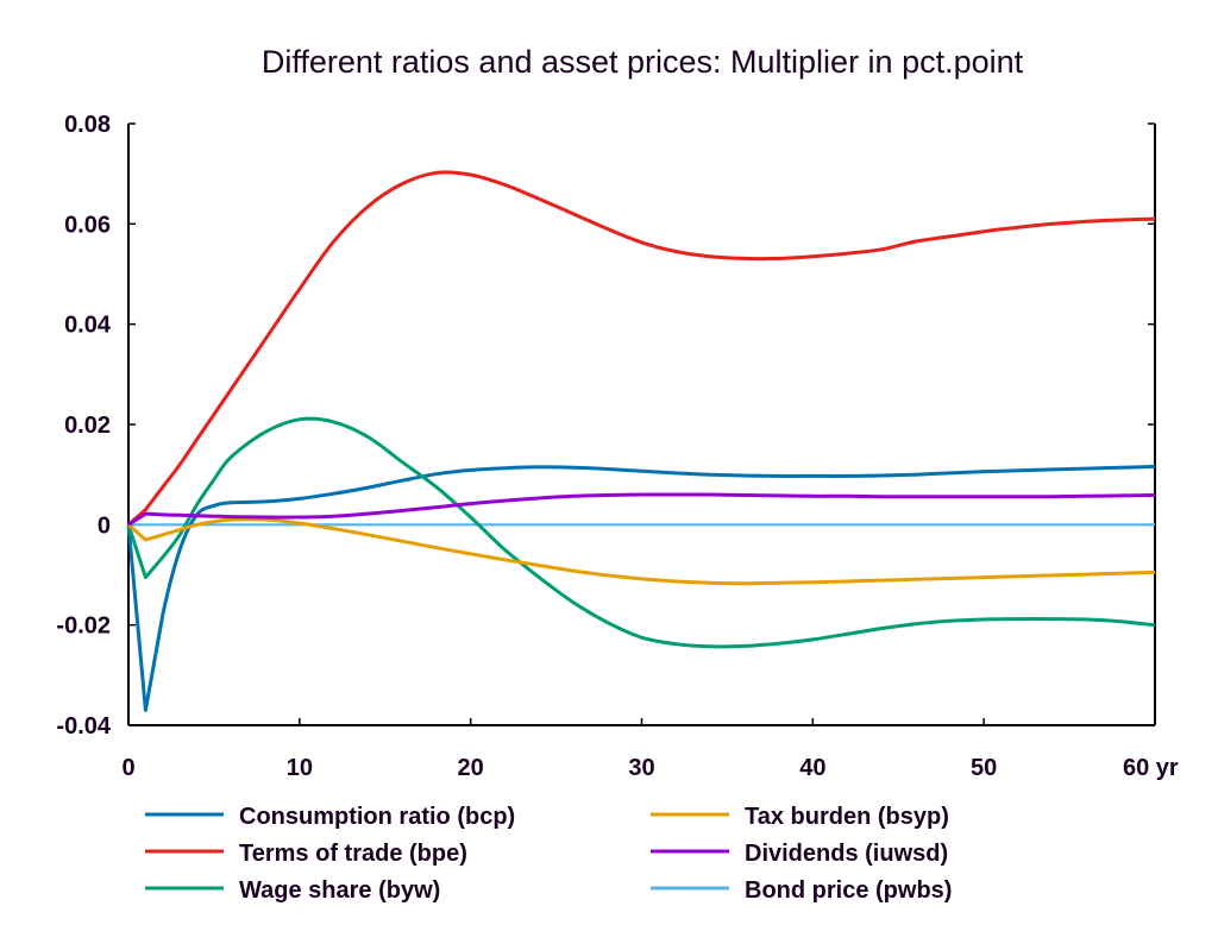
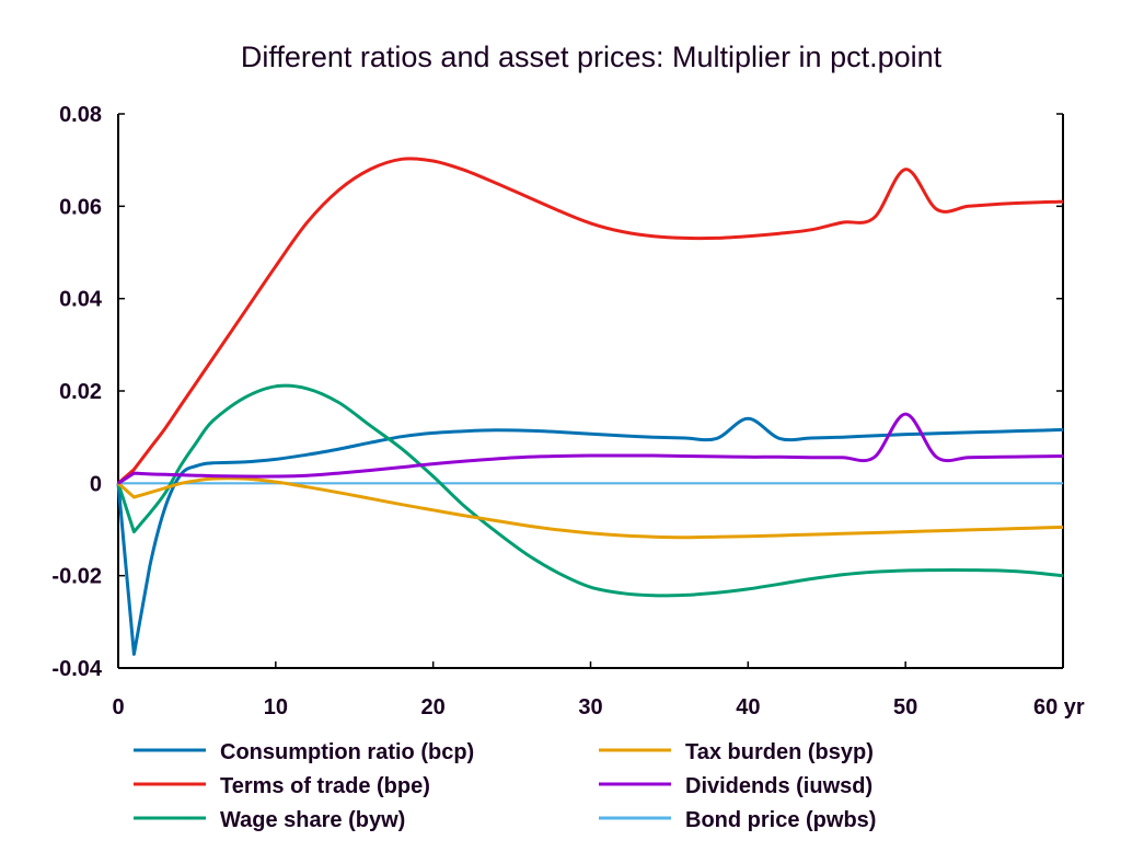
Consumption ratio (bcp)/40: 0.010 -> 0.014
Terms of trade (bpe)/50: 0.059 -> 0.068
Dividends (iuwsd)/50: 0.006 -> 0.015
